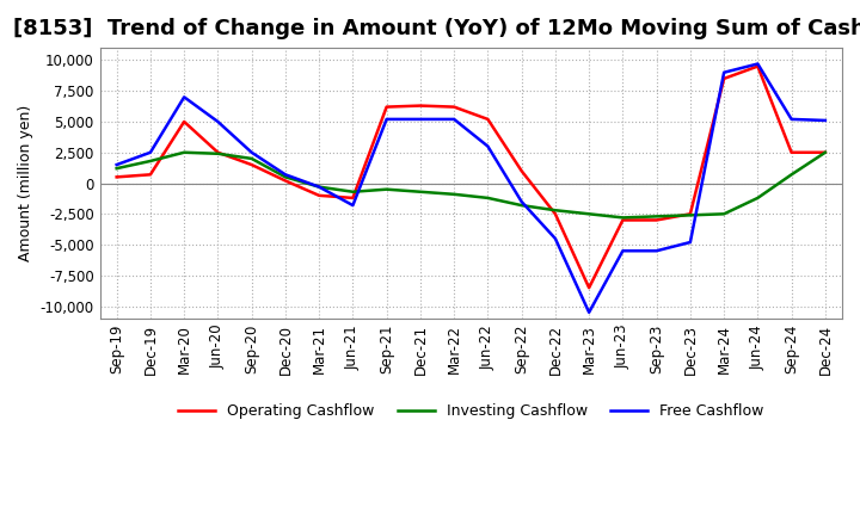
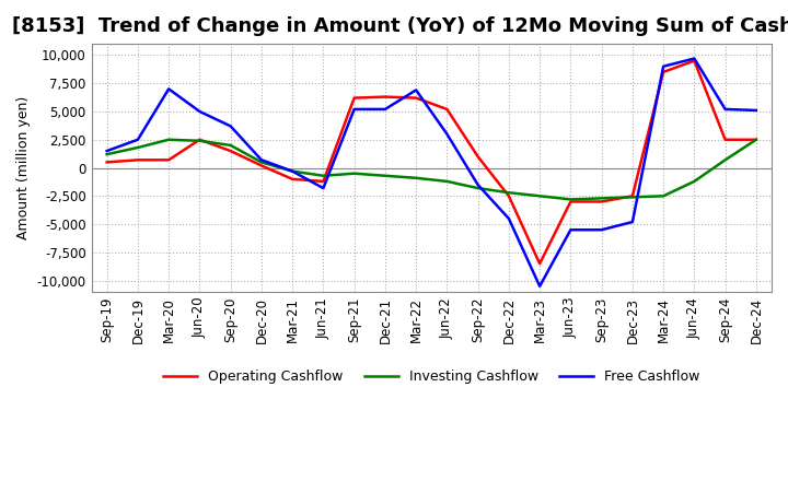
Operating Cashflow/Mar-20: 5,000 -> 700
Free Cashflow/Sep-20: 2,500 -> 3,700
Free Cashflow/Mar-22: 5,200 -> 6,900
